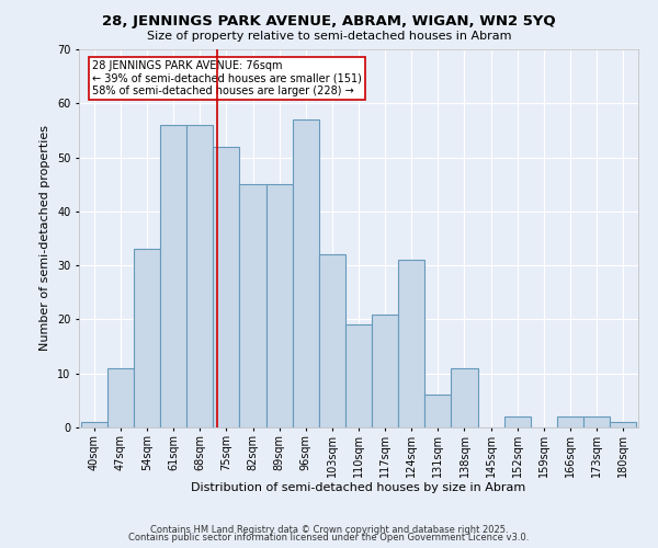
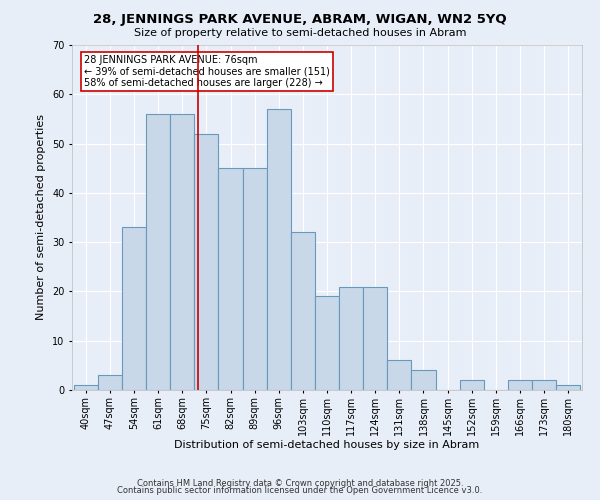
47sqm: 11 -> 3
124sqm: 31 -> 21
138sqm: 11 -> 4
